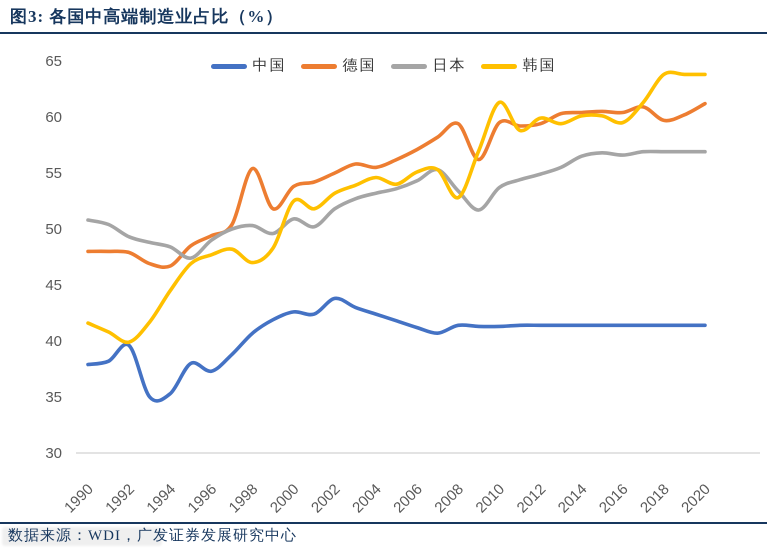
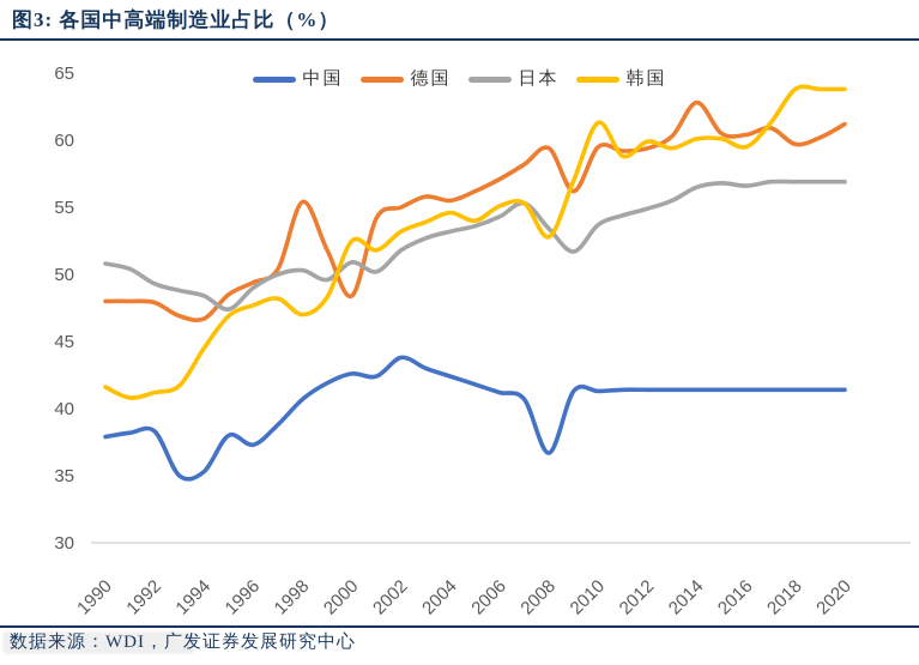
中国/1992: 39.6 -> 38.3
韩国/1992: 39.9 -> 41.2
德国/2000: 53.8 -> 48.4
中国/2008: 41.4 -> 36.7
德国/2014: 60.4 -> 62.8
